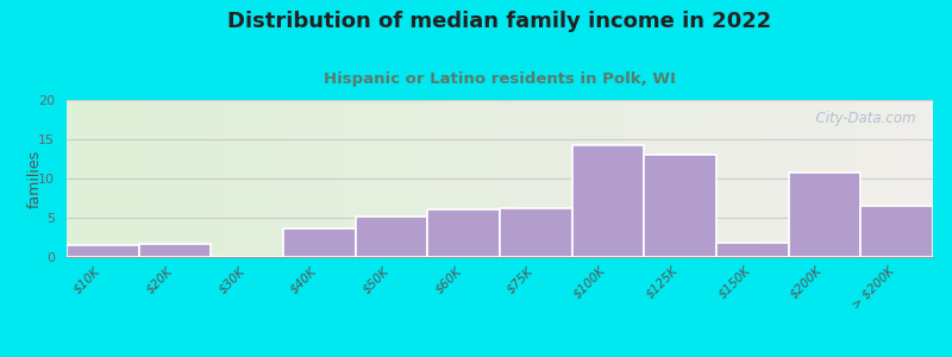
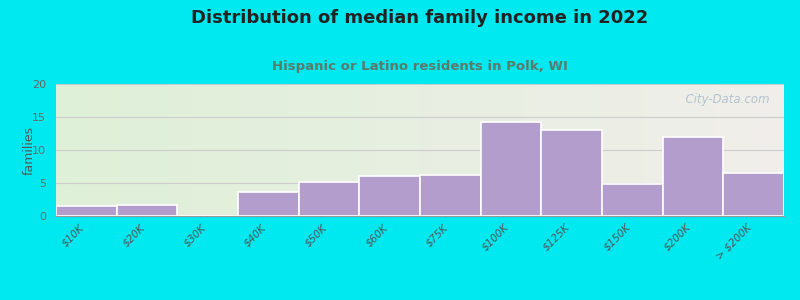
$150K: 1.8 -> 4.9
$200K: 10.8 -> 12.0
